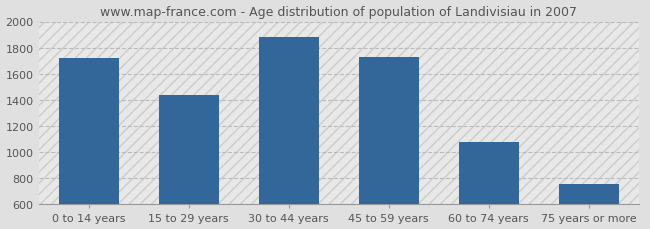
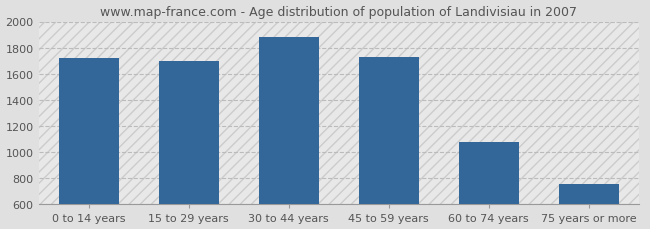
15 to 29 years: 1440 -> 1700
